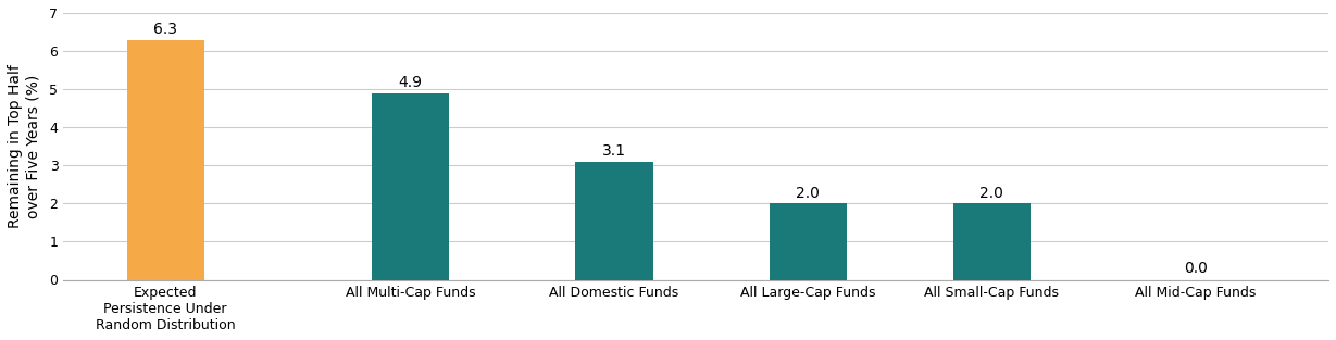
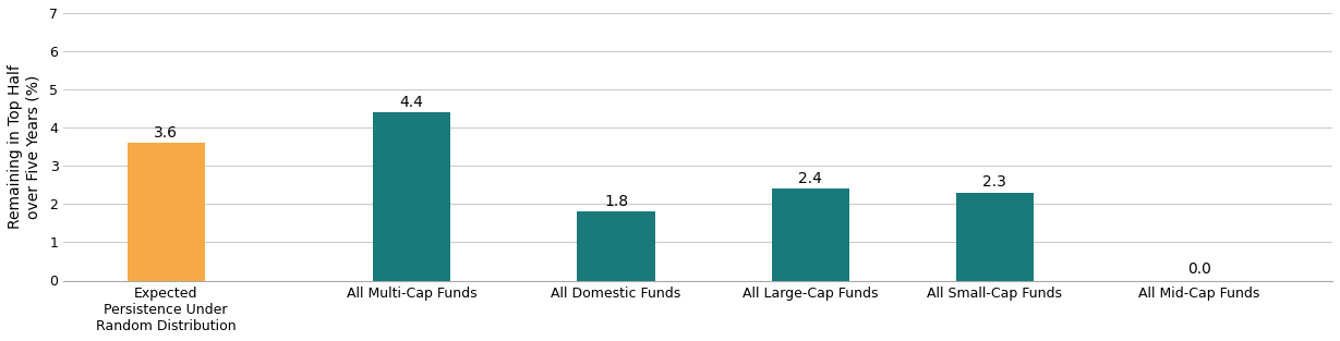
Expected Persistence Under Random Distribution: 6.3 -> 3.6
All Multi-Cap Funds: 4.9 -> 4.4
All Domestic Funds: 3.1 -> 1.8
All Large-Cap Funds: 2.0 -> 2.4
All Small-Cap Funds: 2.0 -> 2.3
